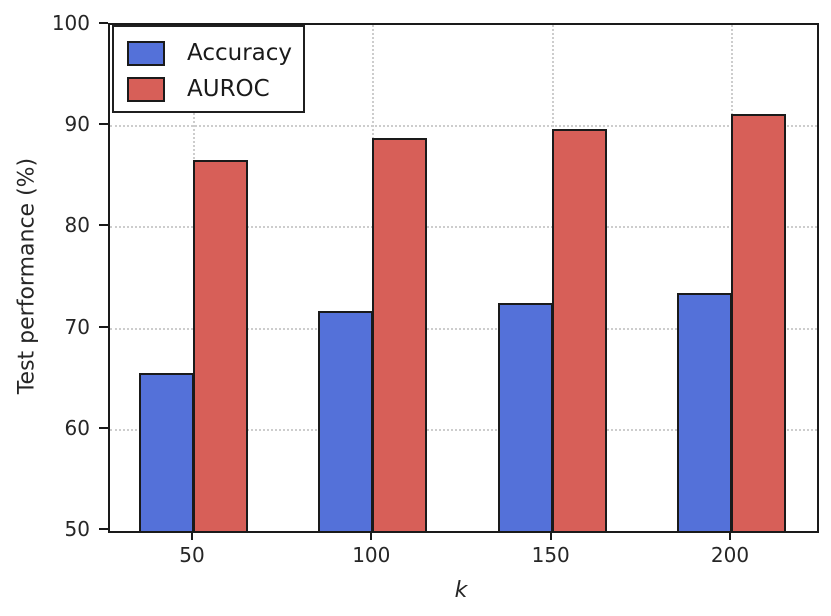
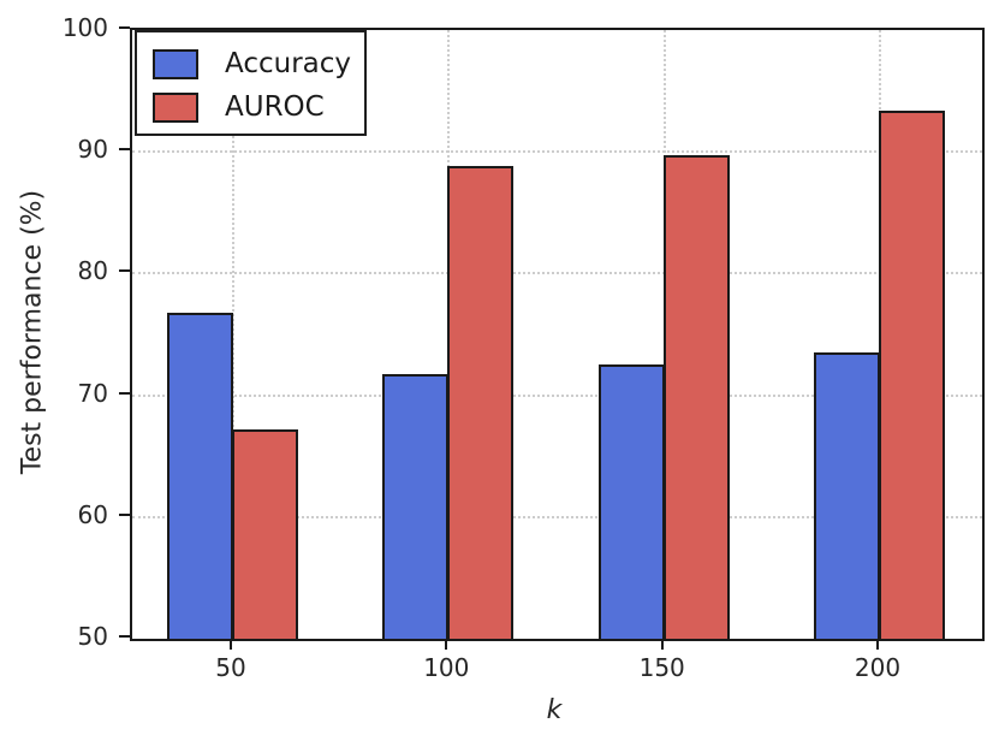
Accuracy/50: 65.6 -> 76.8
AUROC/50: 86.7 -> 67.2
AUROC/200: 91.2 -> 93.4
